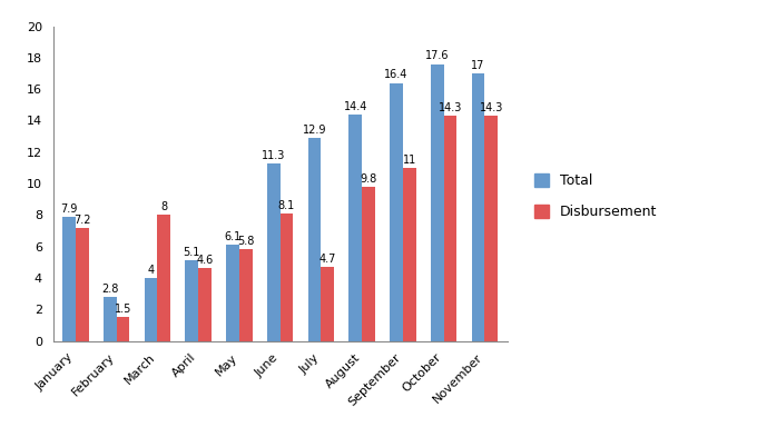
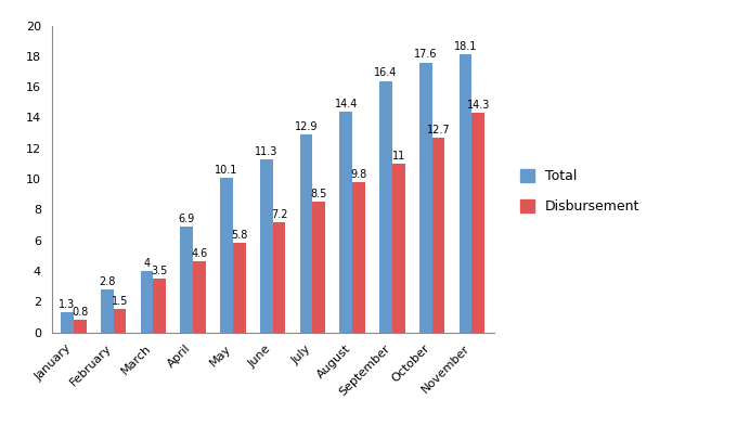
Total/January: 7.9 -> 1.3
Disbursement/January: 7.2 -> 0.8
Disbursement/March: 8 -> 3.5
Total/April: 5.1 -> 6.9
Total/May: 6.1 -> 10.1
Disbursement/June: 8.1 -> 7.2
Disbursement/July: 4.7 -> 8.5
Disbursement/October: 14.3 -> 12.7
Total/November: 17 -> 18.1
